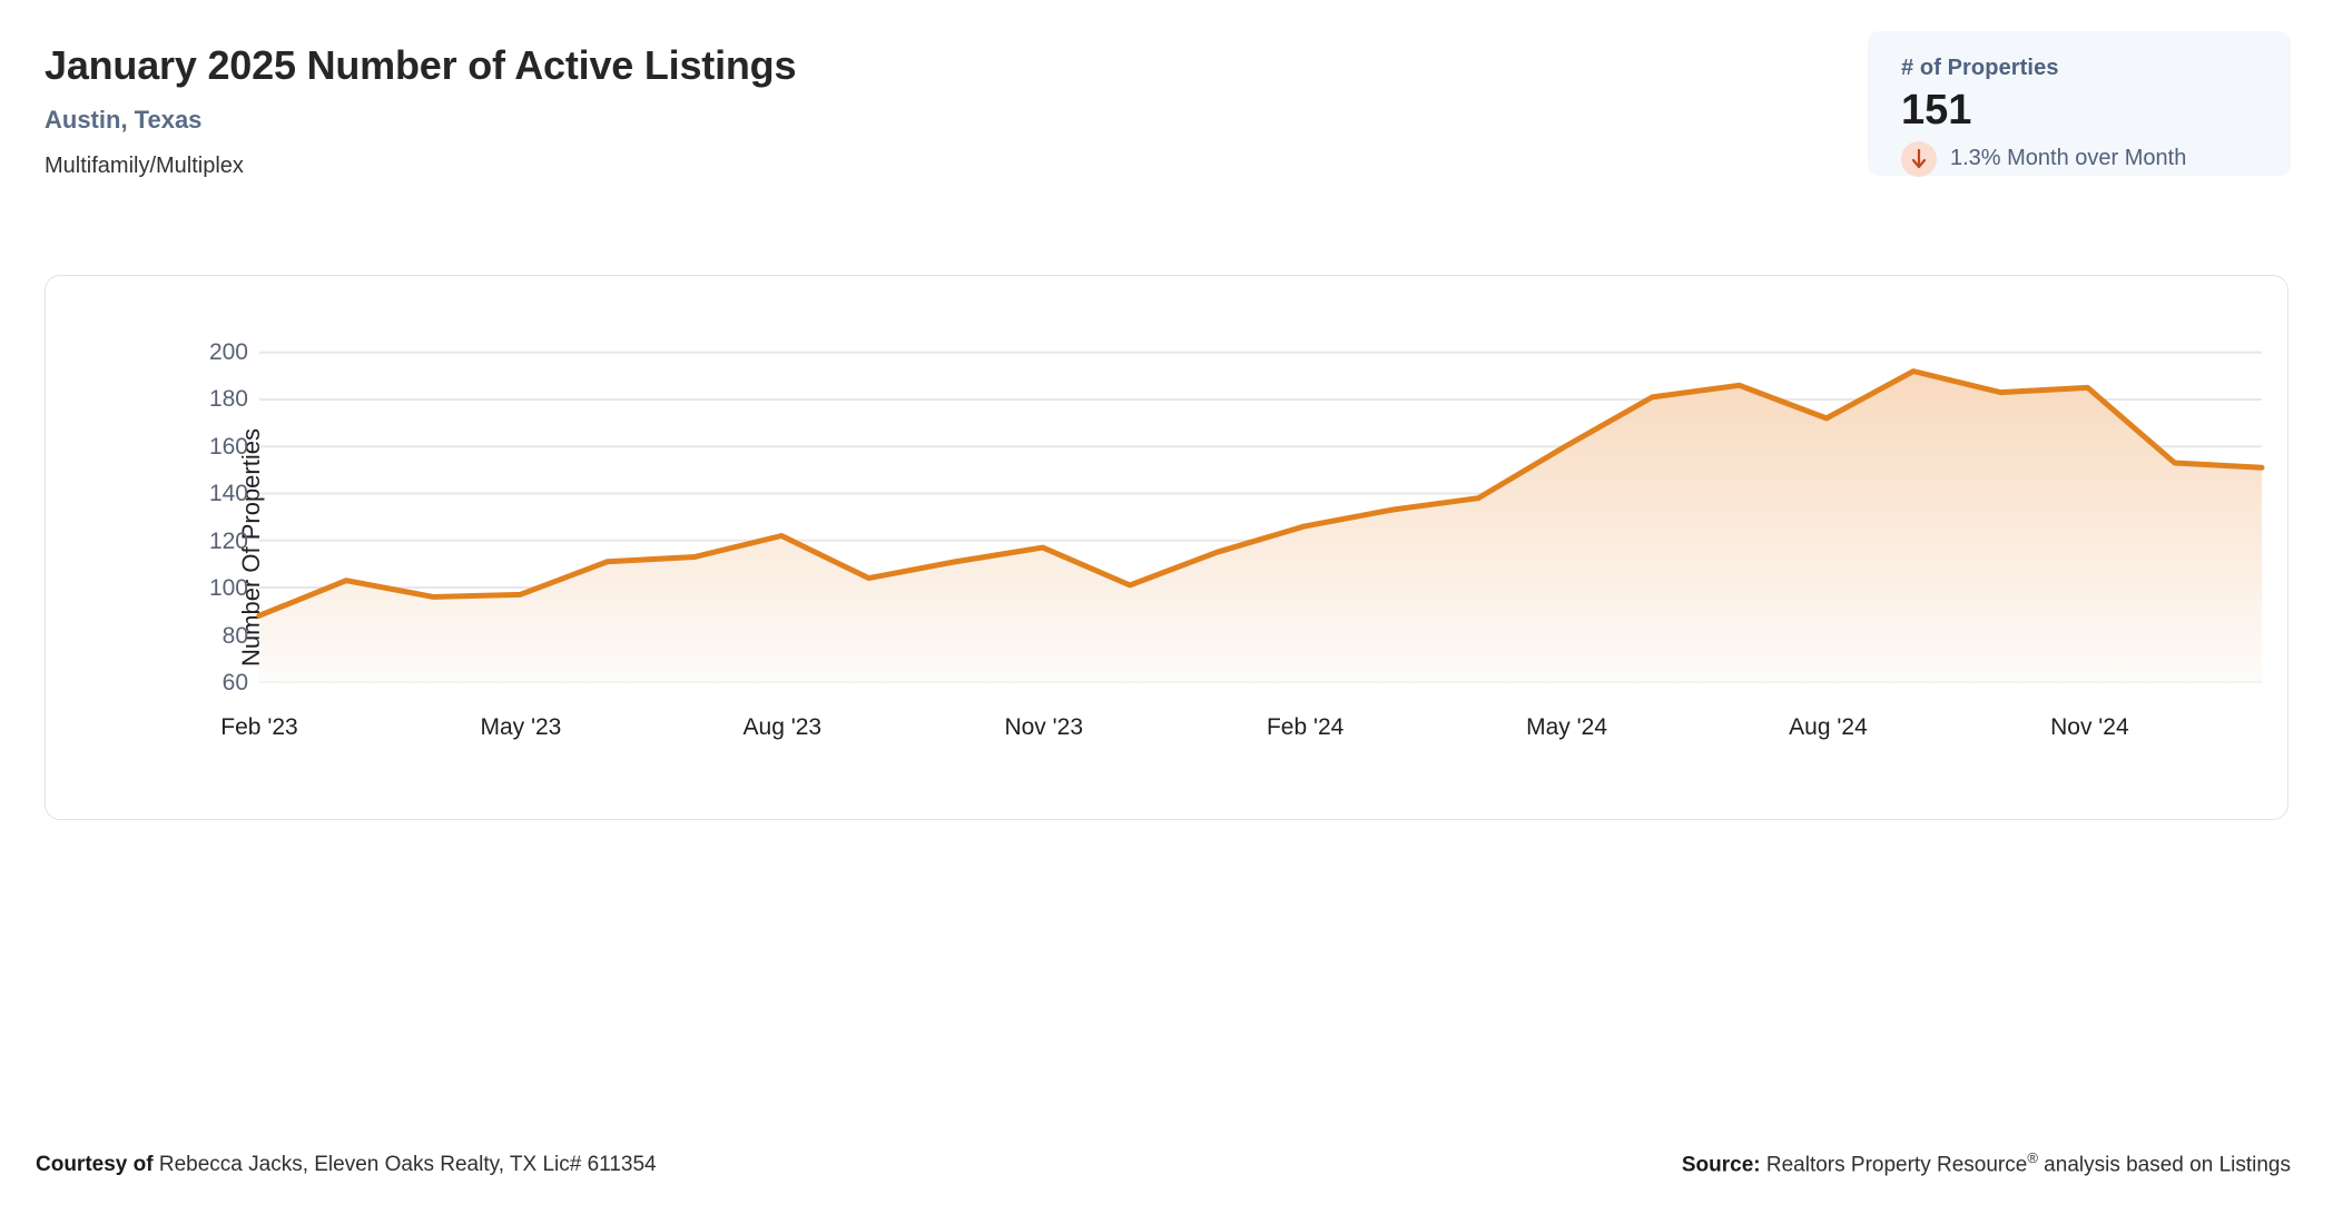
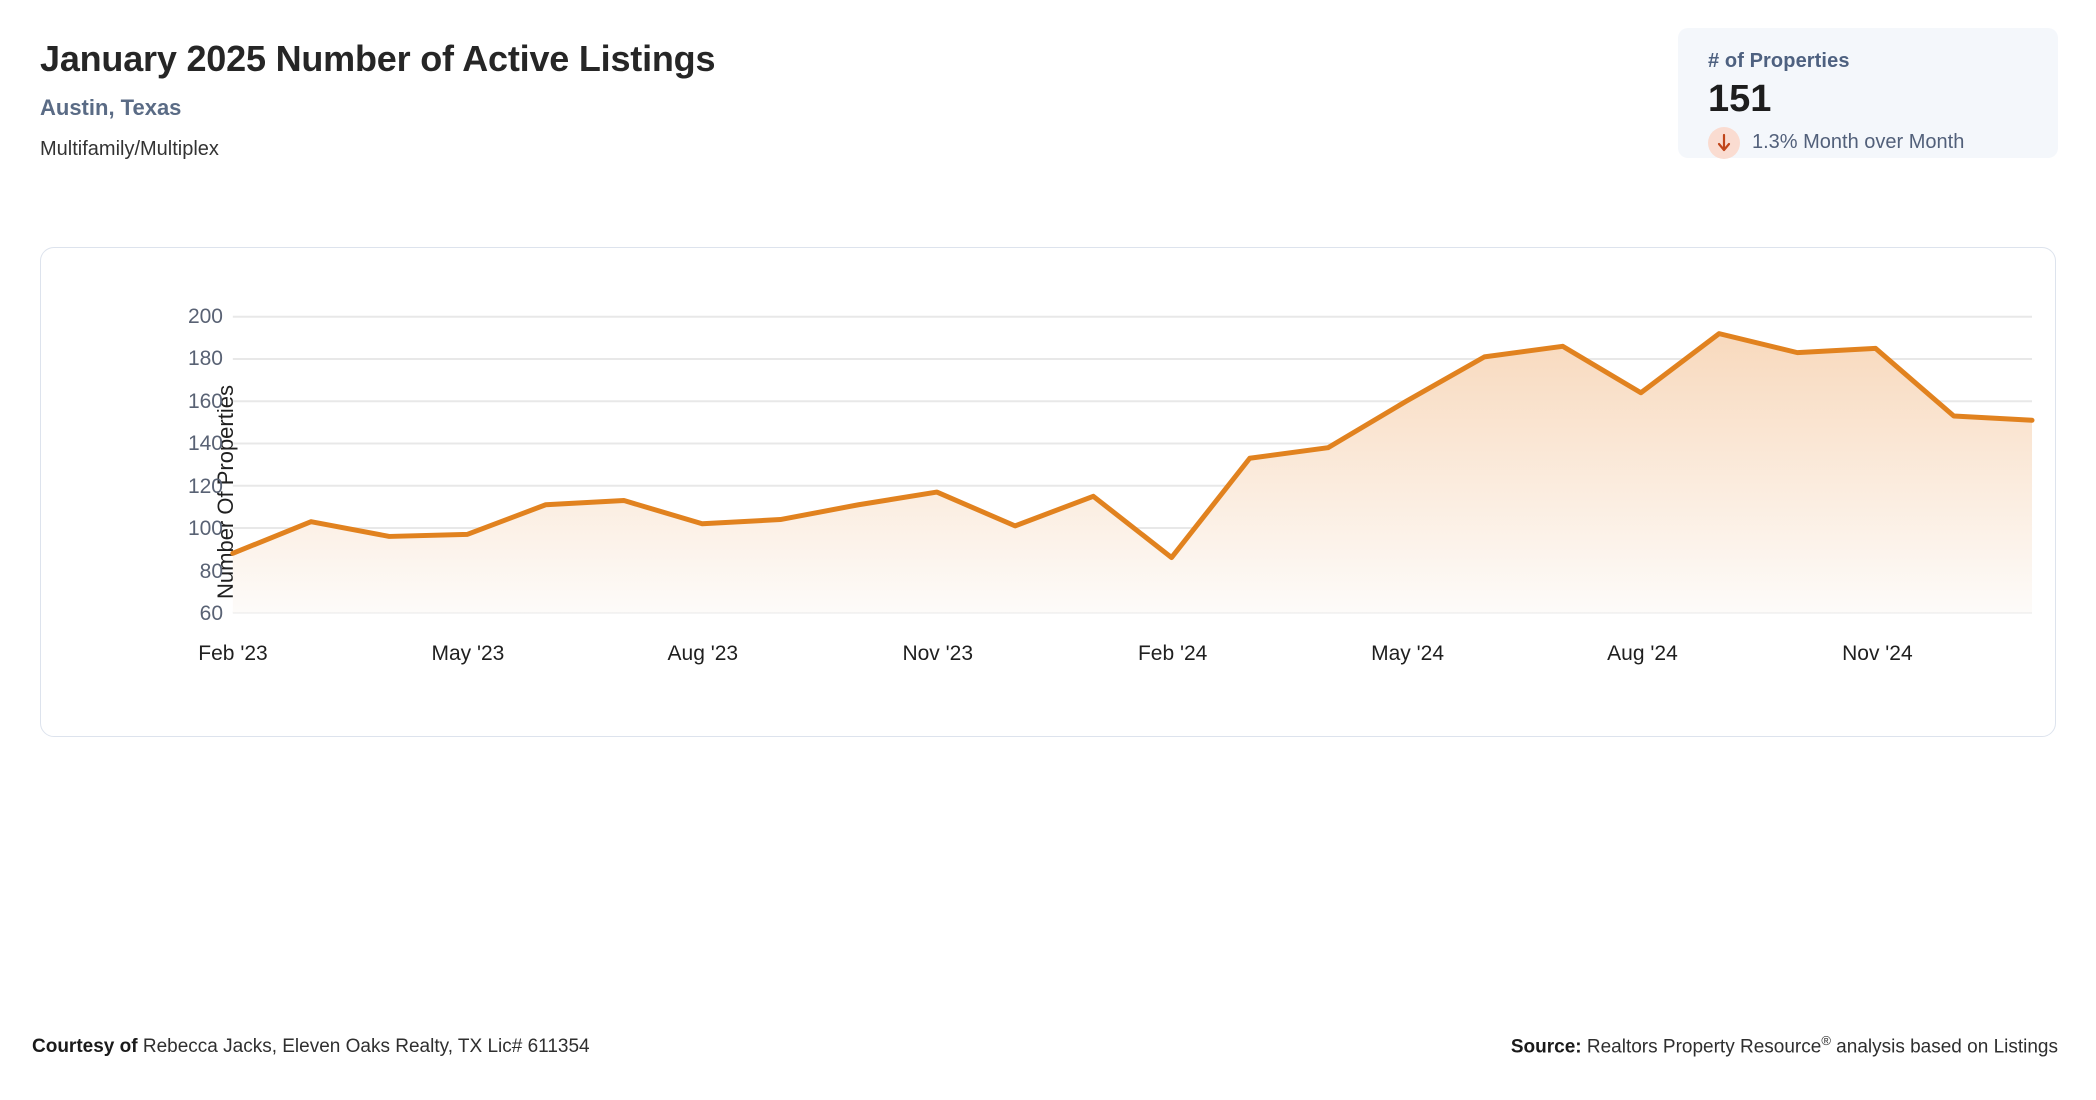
Aug '23: 122 -> 102
Feb '24: 126 -> 86
Aug '24: 172 -> 164
